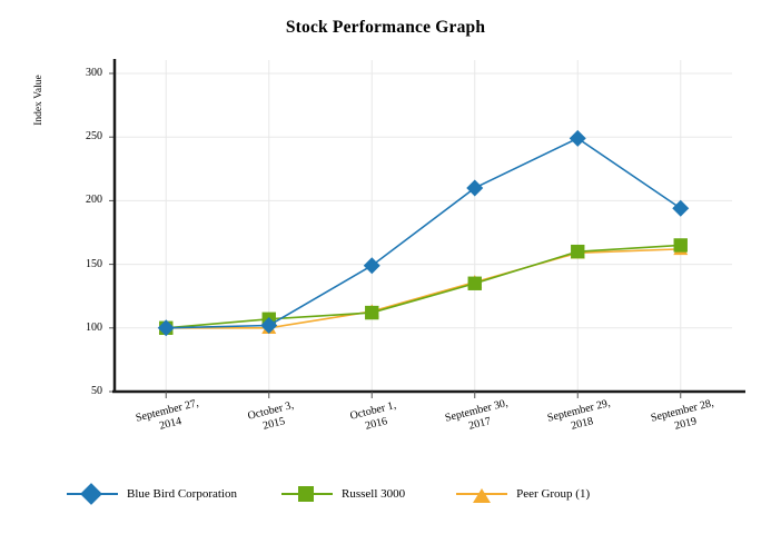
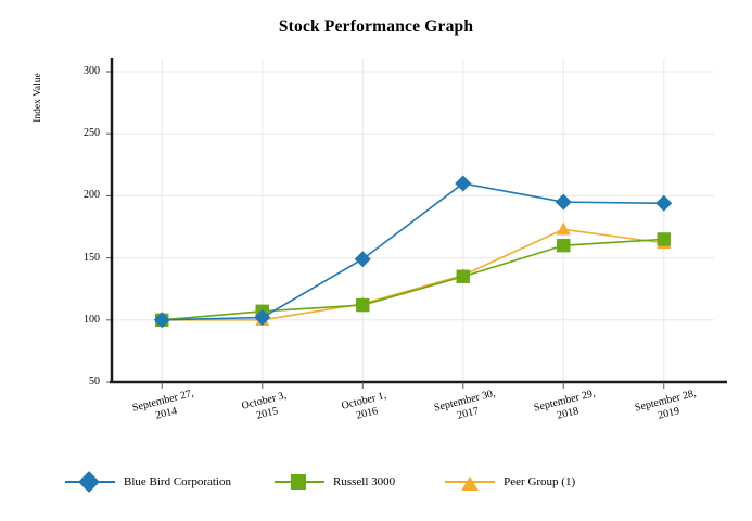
Blue Bird Corporation/September 29, 2018: 249 -> 195
Peer Group (1)/September 29, 2018: 159 -> 173
